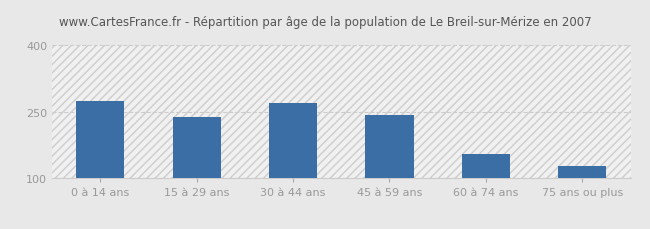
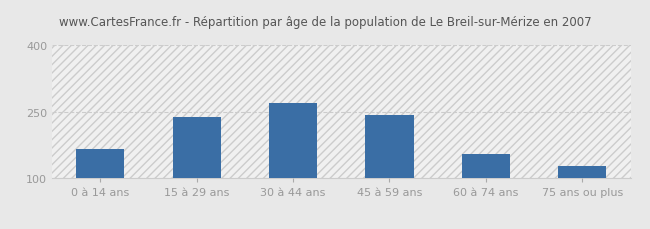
0 à 14 ans: 275 -> 165
